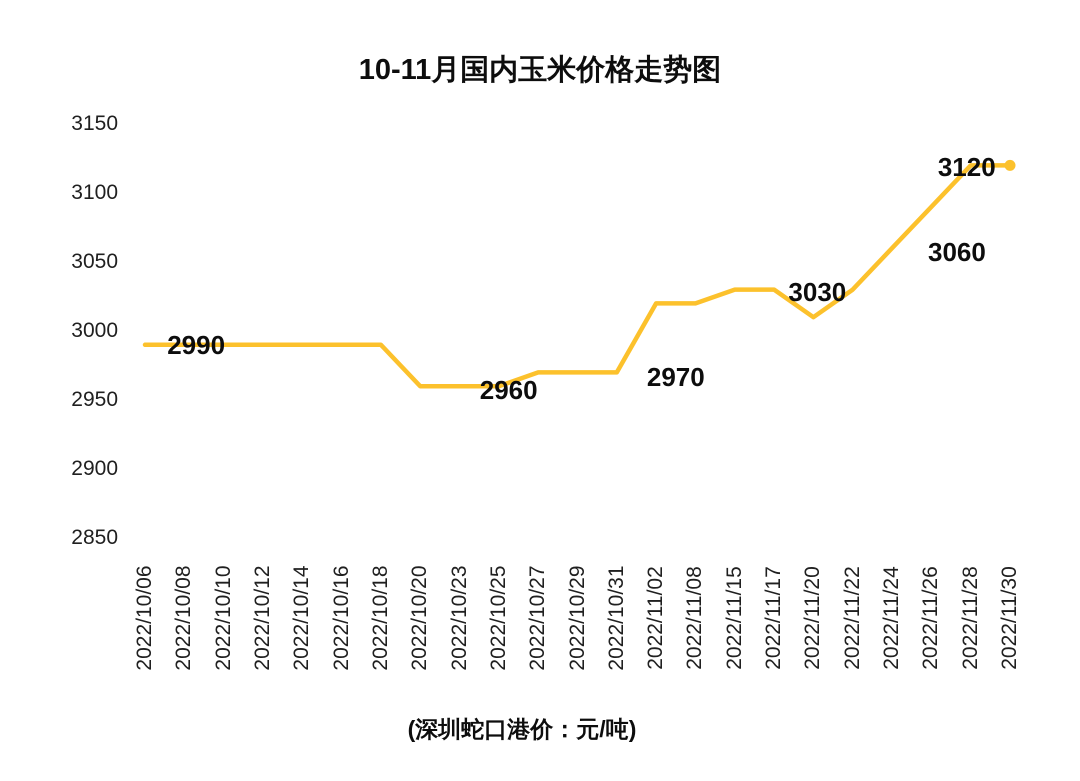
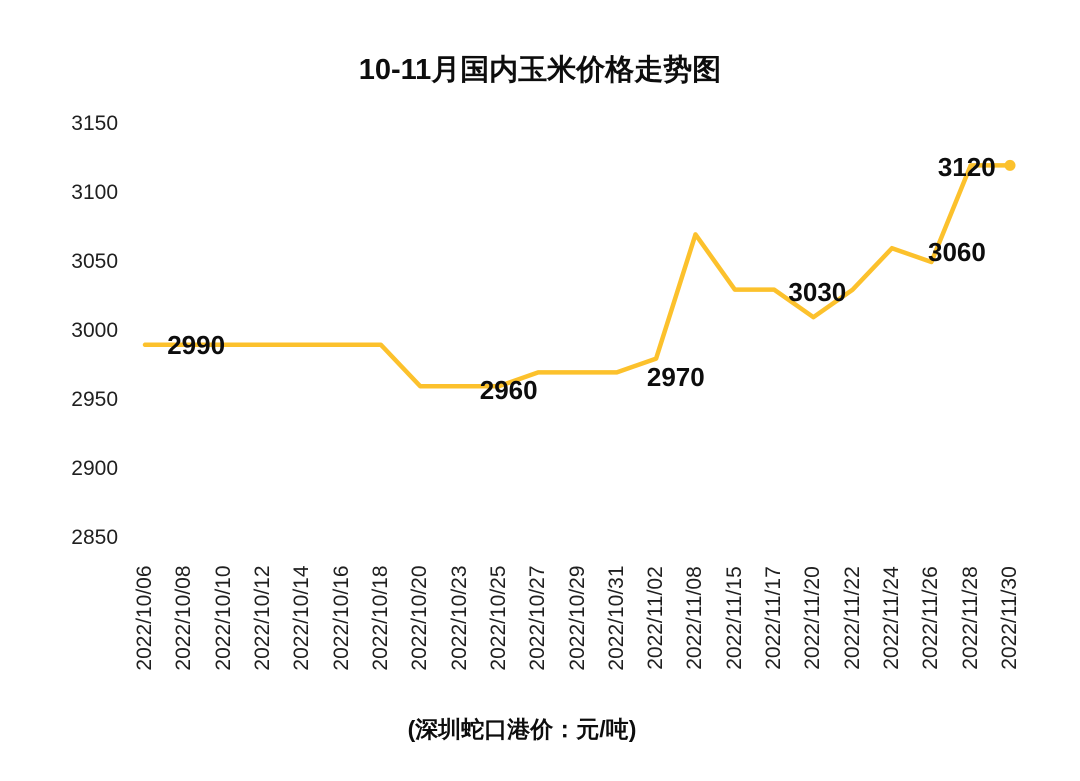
2022/11/02: 3020 -> 2980
2022/11/08: 3020 -> 3070
2022/11/26: 3090 -> 3050
